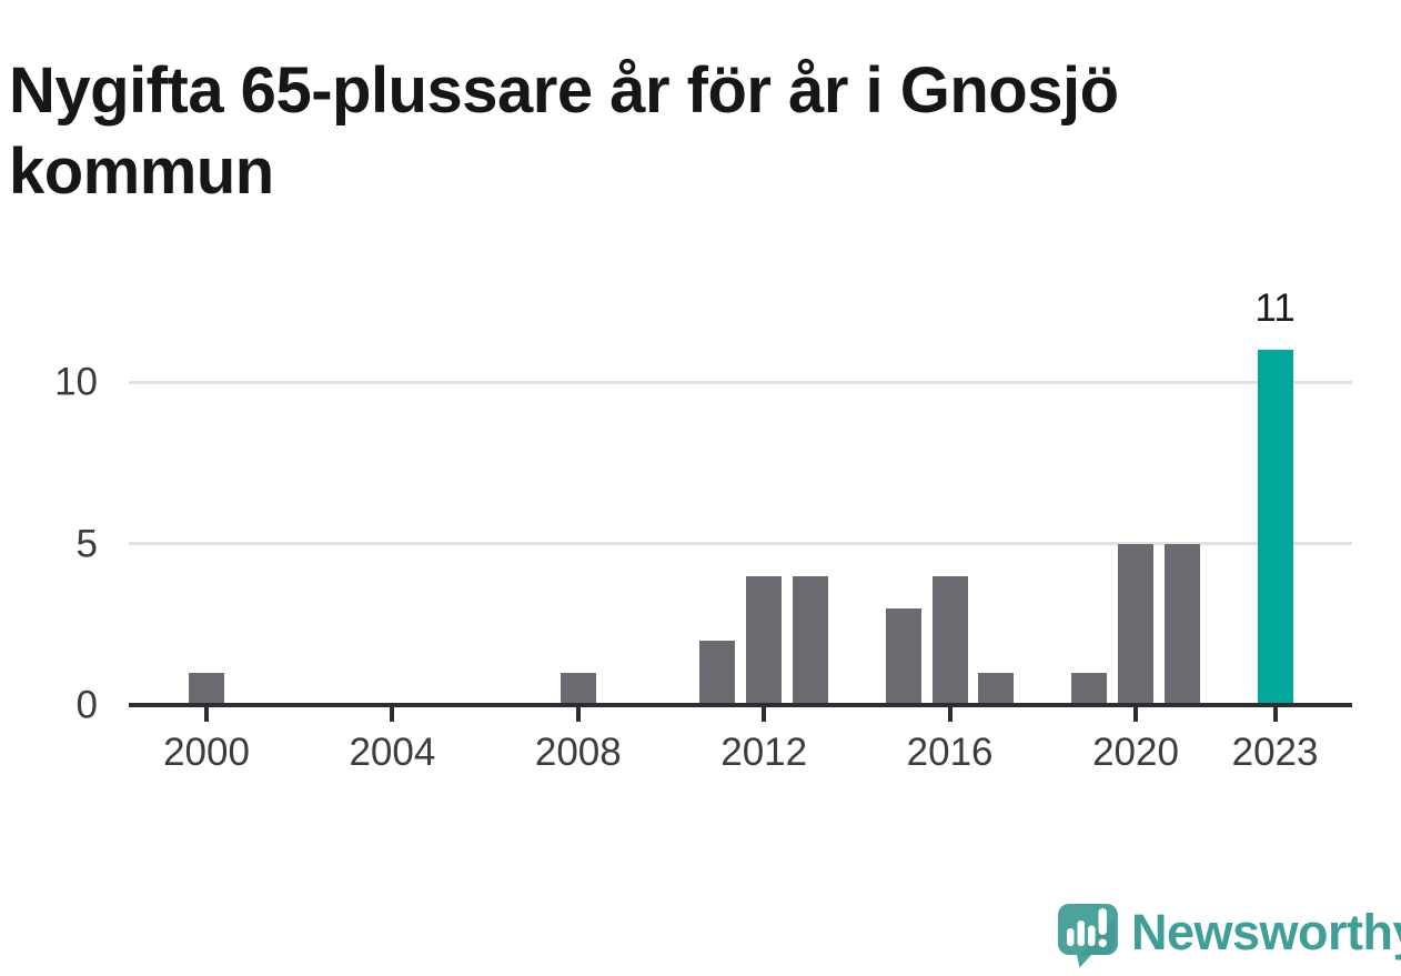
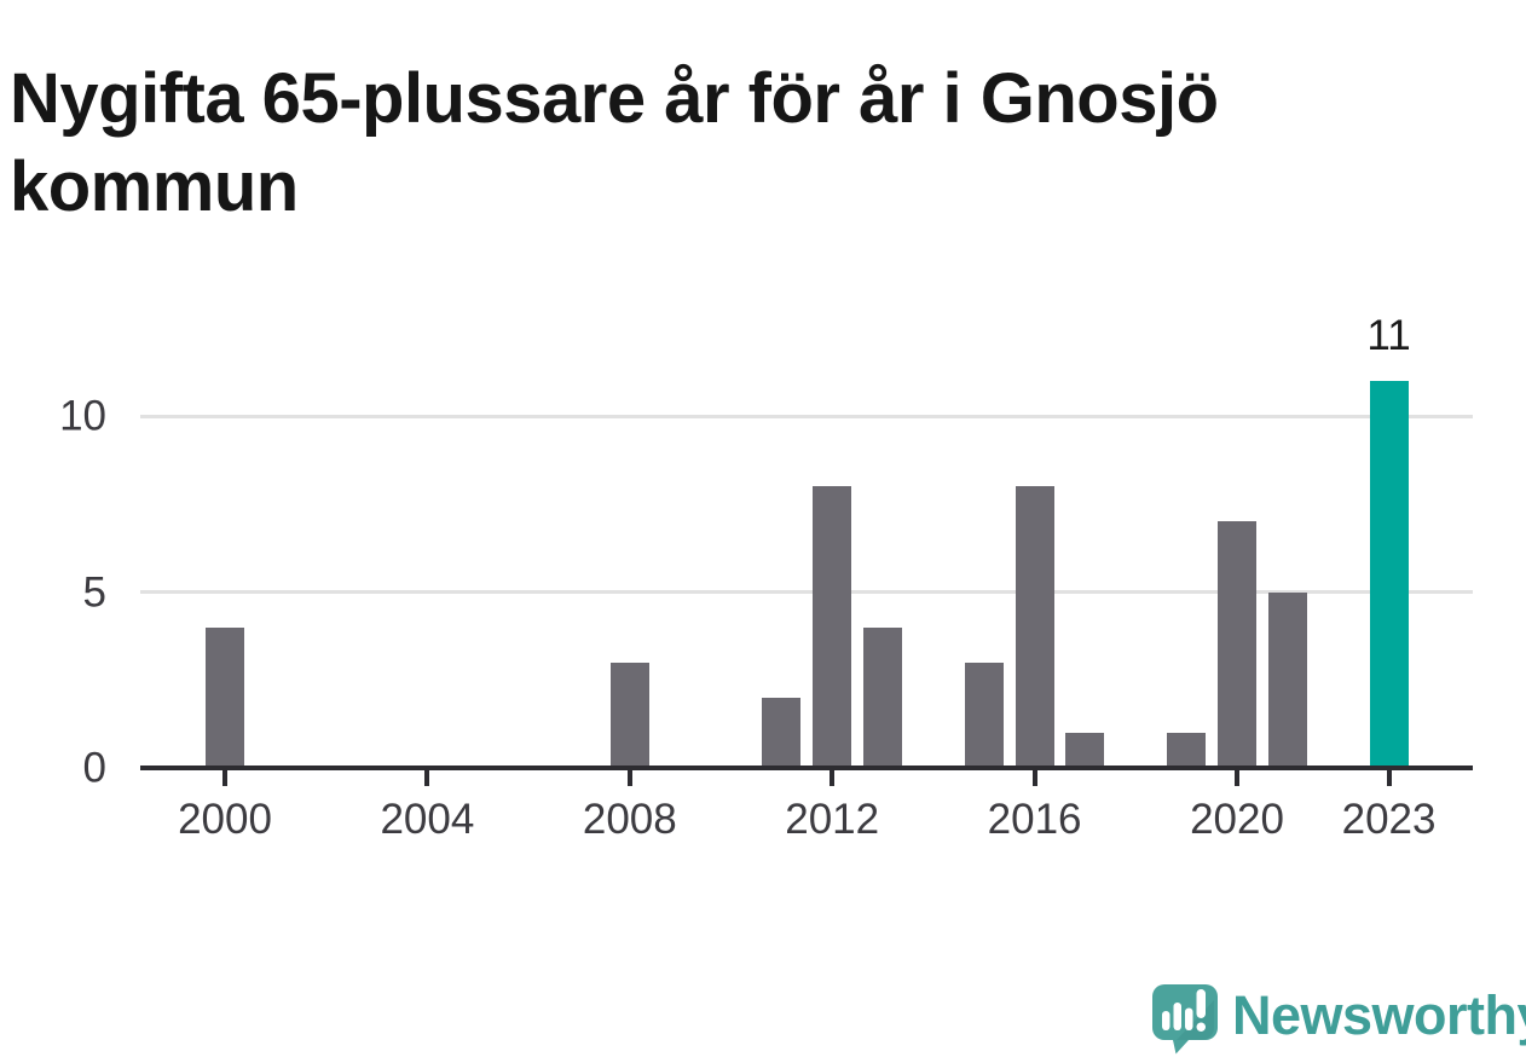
2000: 1 -> 4
2008: 1 -> 3
2012: 4 -> 8
2016: 4 -> 8
2020: 5 -> 7
